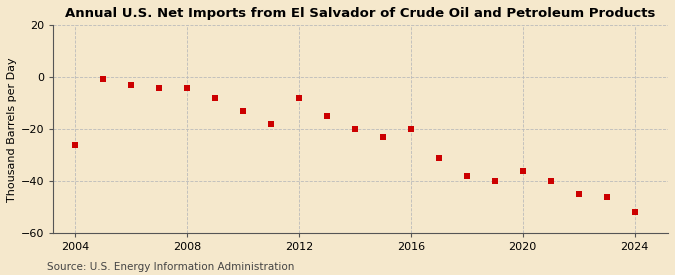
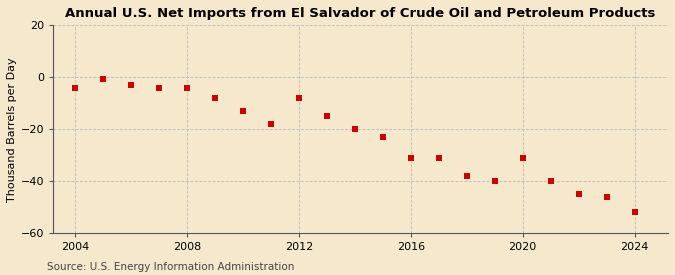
2004: -26.0 -> -4.0
2016: -20.0 -> -31.0
2020: -36.0 -> -31.0
